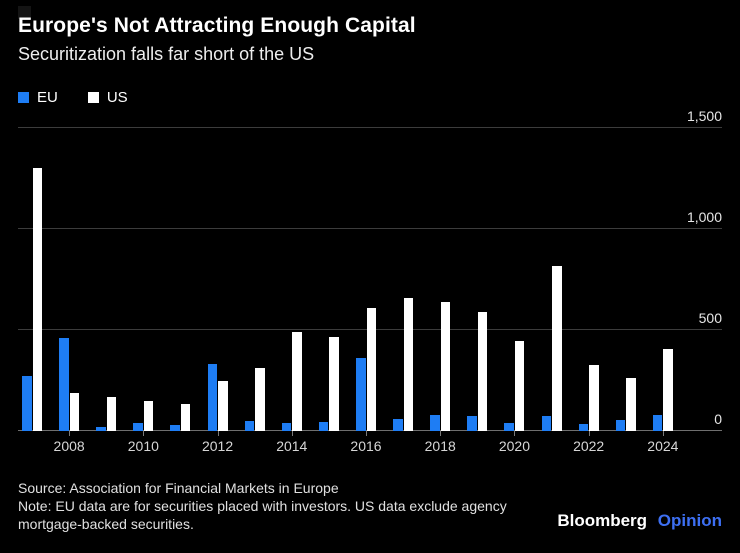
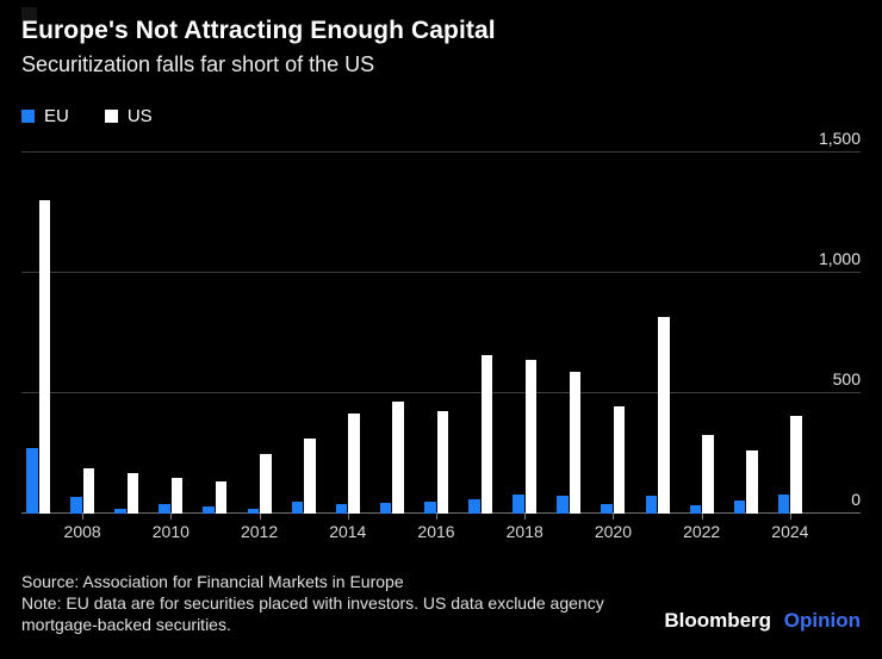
EU/2008: 460 -> 70
EU/2012: 330 -> 20
US/2014: 490 -> 420
EU/2016: 360 -> 50
US/2016: 610 -> 420
